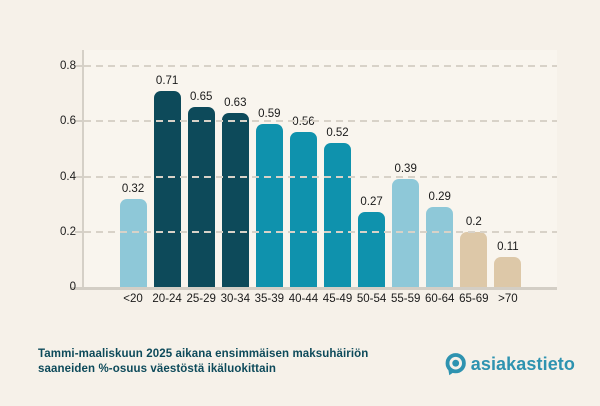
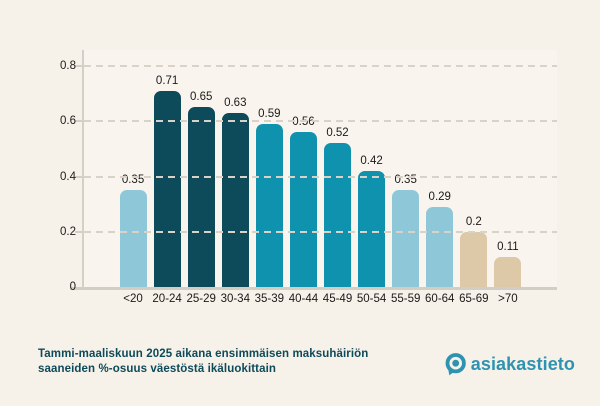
<20: 0.32 -> 0.35
50-54: 0.27 -> 0.42
55-59: 0.39 -> 0.35
